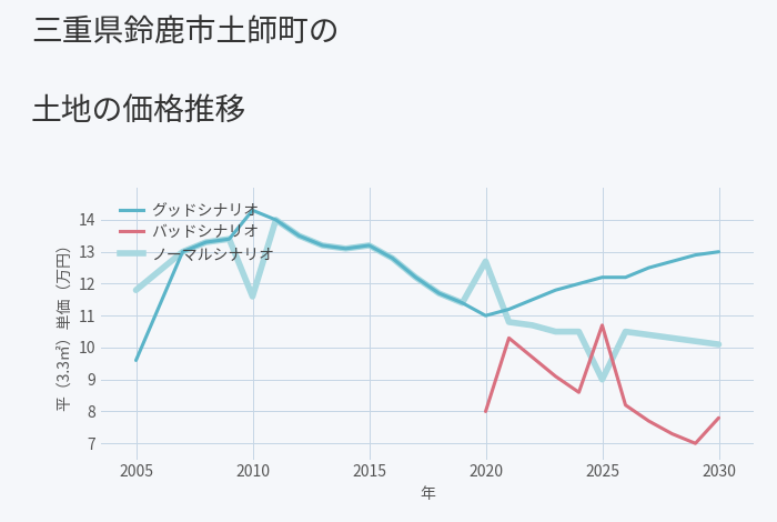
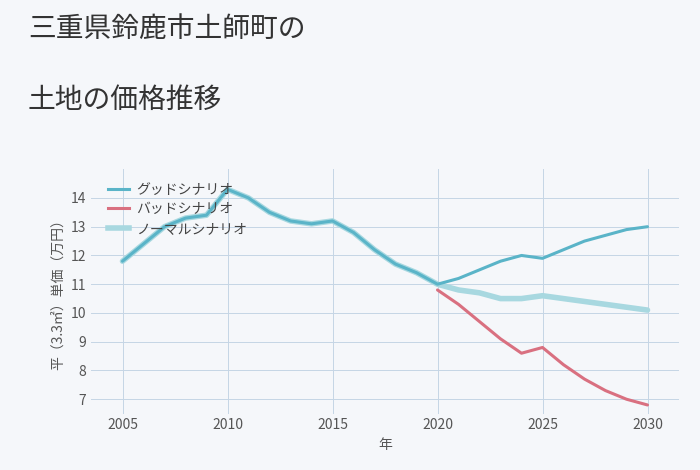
グッドシナリオ/2005: 9.6 -> 11.8
ノーマルシナリオ/2010: 11.6 -> 14.3
バッドシナリオ/2020: 8.0 -> 10.8
ノーマルシナリオ/2020: 12.7 -> 11.0
グッドシナリオ/2025: 12.2 -> 11.9
バッドシナリオ/2025: 10.7 -> 8.8
ノーマルシナリオ/2025: 9.0 -> 10.6
バッドシナリオ/2030: 7.8 -> 6.8
